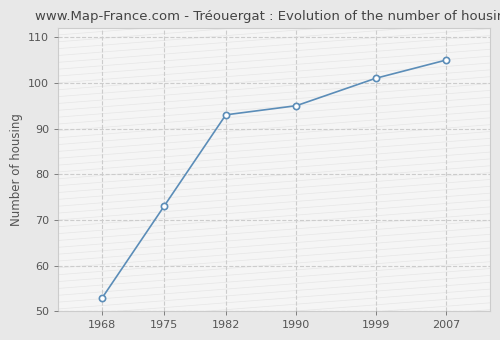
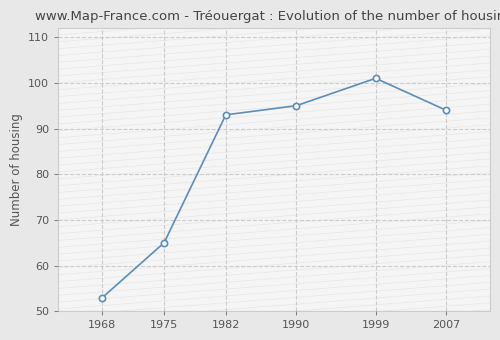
1975: 73 -> 65
2007: 105 -> 94
